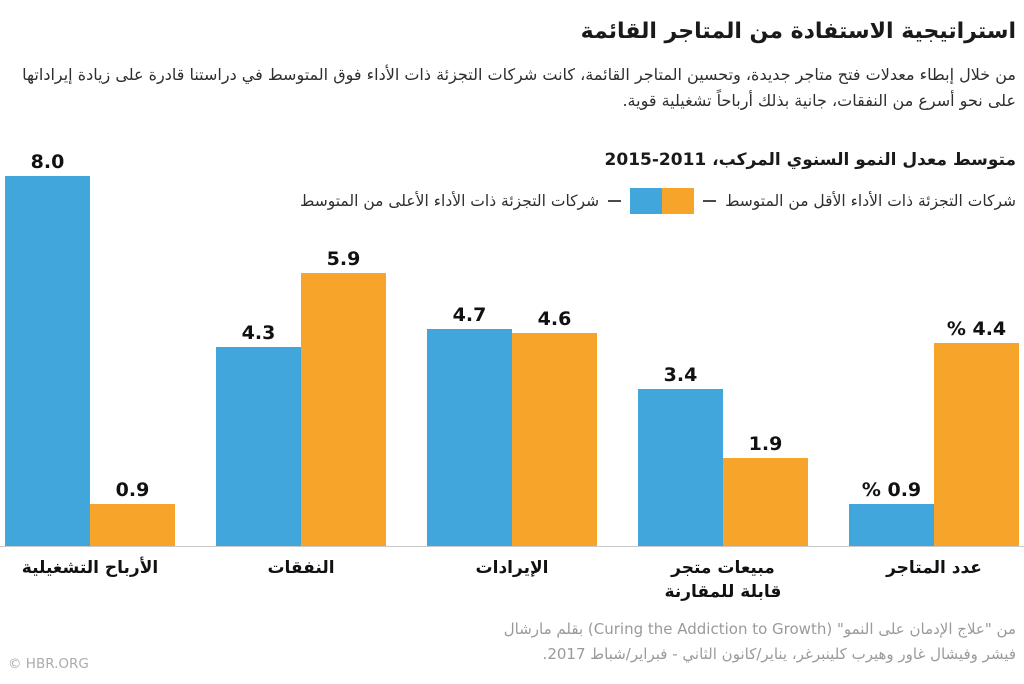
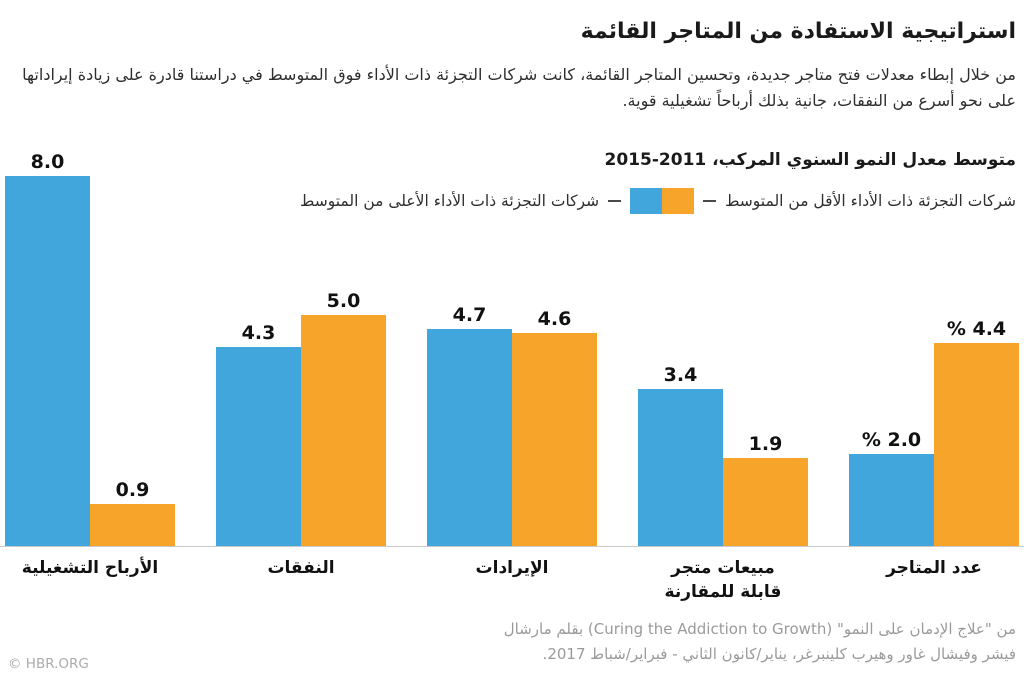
شركات التجزئة ذات الأداء الأعلى من المتوسط/عدد المتاجر: 0.9 -> 2.0
شركات التجزئة ذات الأداء الأقل من المتوسط/النفقات: 5.9 -> 5.0
